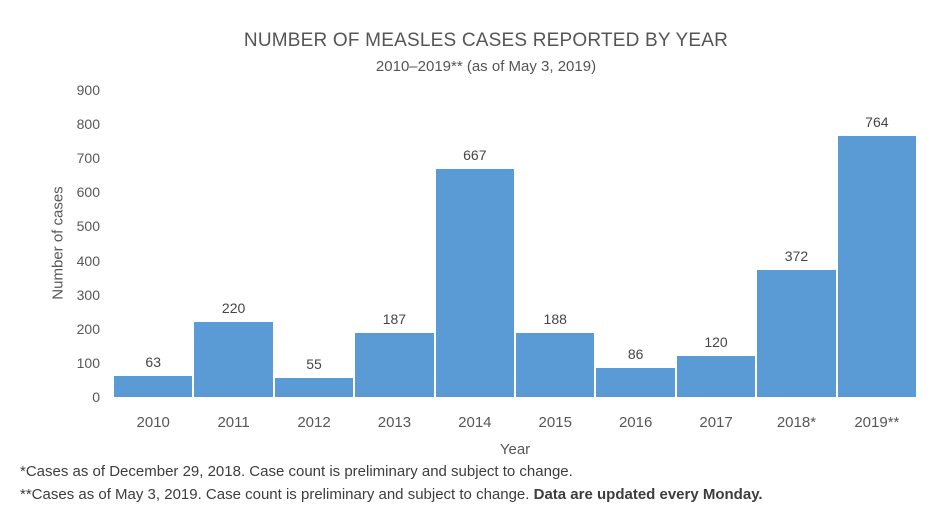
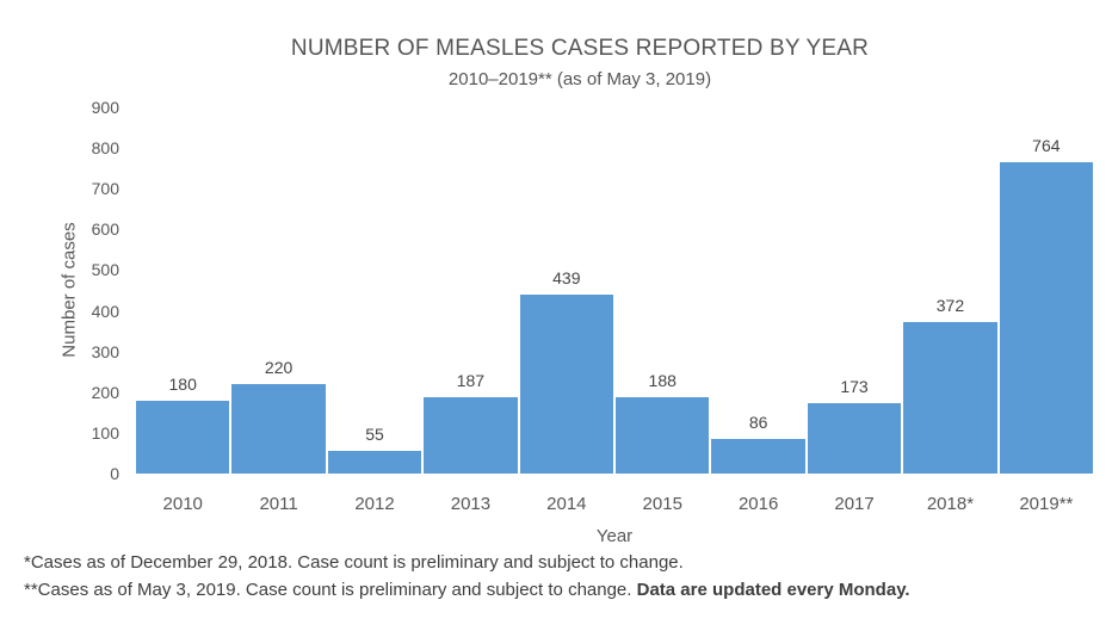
2010: 63 -> 180
2014: 667 -> 439
2017: 120 -> 173
